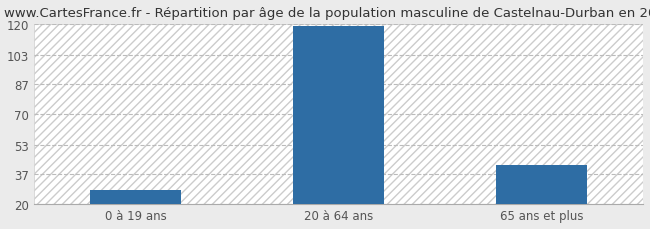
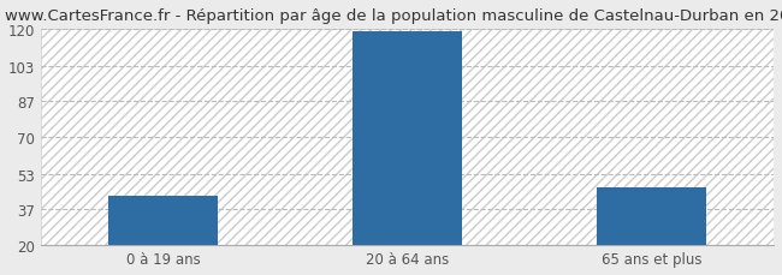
0 à 19 ans: 28 -> 43
65 ans et plus: 42 -> 47
